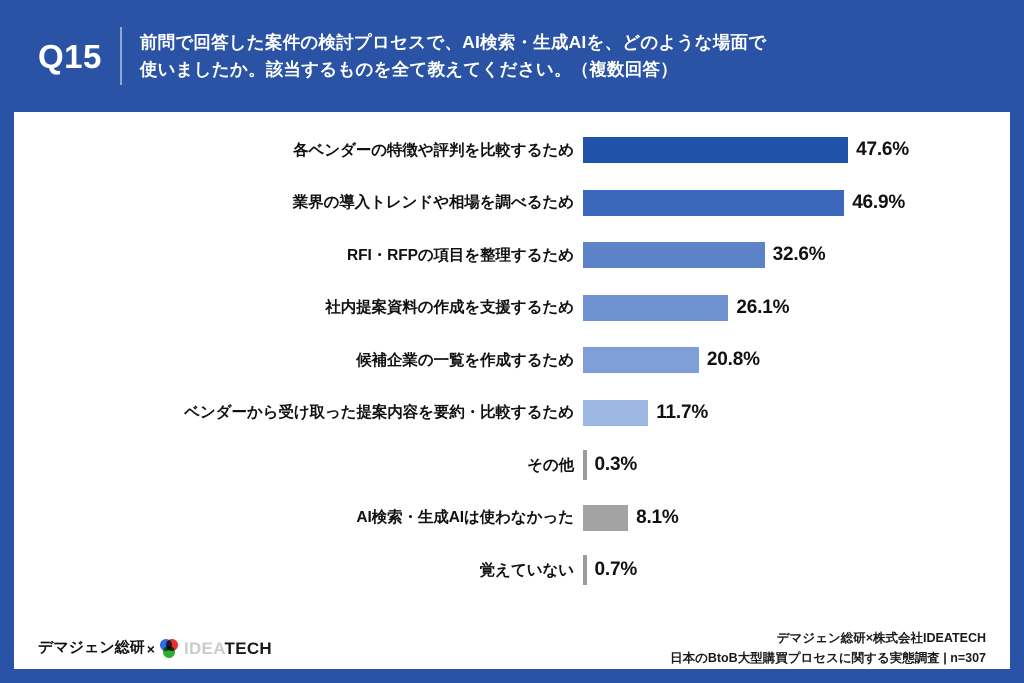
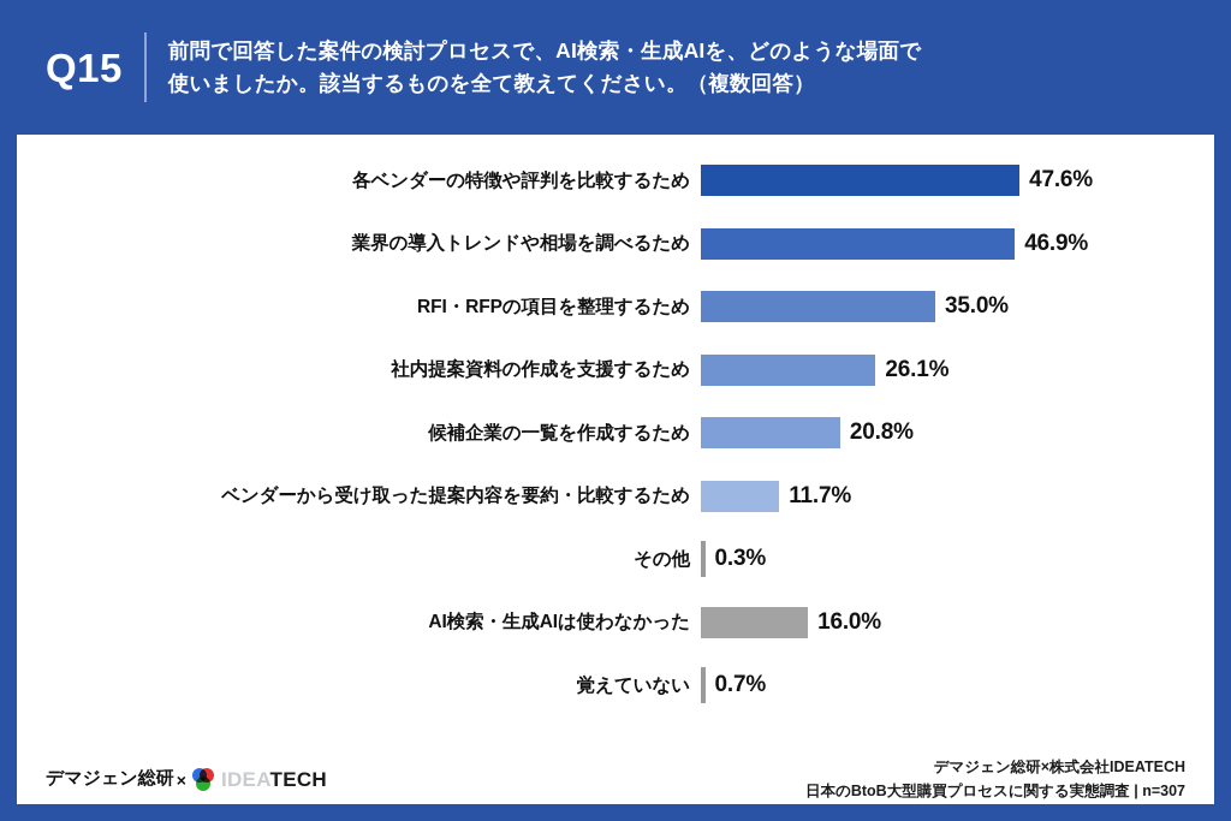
RFI・RFPの項目を整理するため: 32.6% -> 35.0%
AI検索・生成AIは使わなかった: 8.1% -> 16.0%
